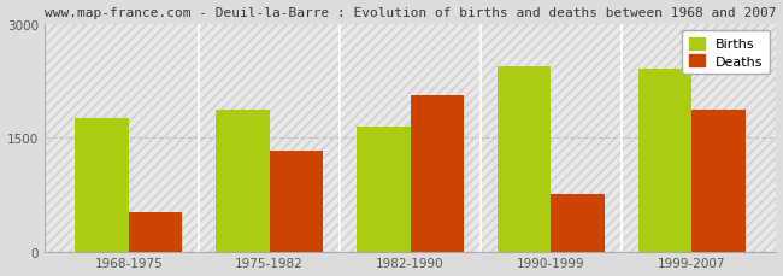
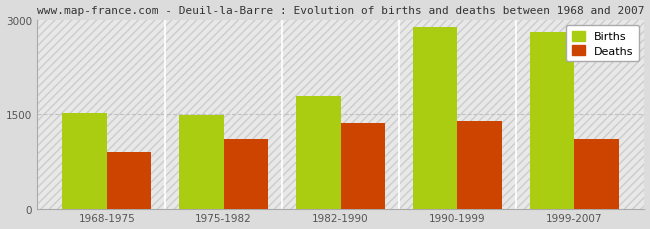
Births/1968-1975: 1760 -> 1520
Deaths/1968-1975: 520 -> 900
Births/1975-1982: 1860 -> 1490
Deaths/1975-1982: 1320 -> 1100
Births/1982-1990: 1640 -> 1780
Deaths/1982-1990: 2060 -> 1360
Births/1990-1999: 2440 -> 2880
Deaths/1990-1999: 760 -> 1390
Births/1999-2007: 2400 -> 2800
Deaths/1999-2007: 1860 -> 1100
